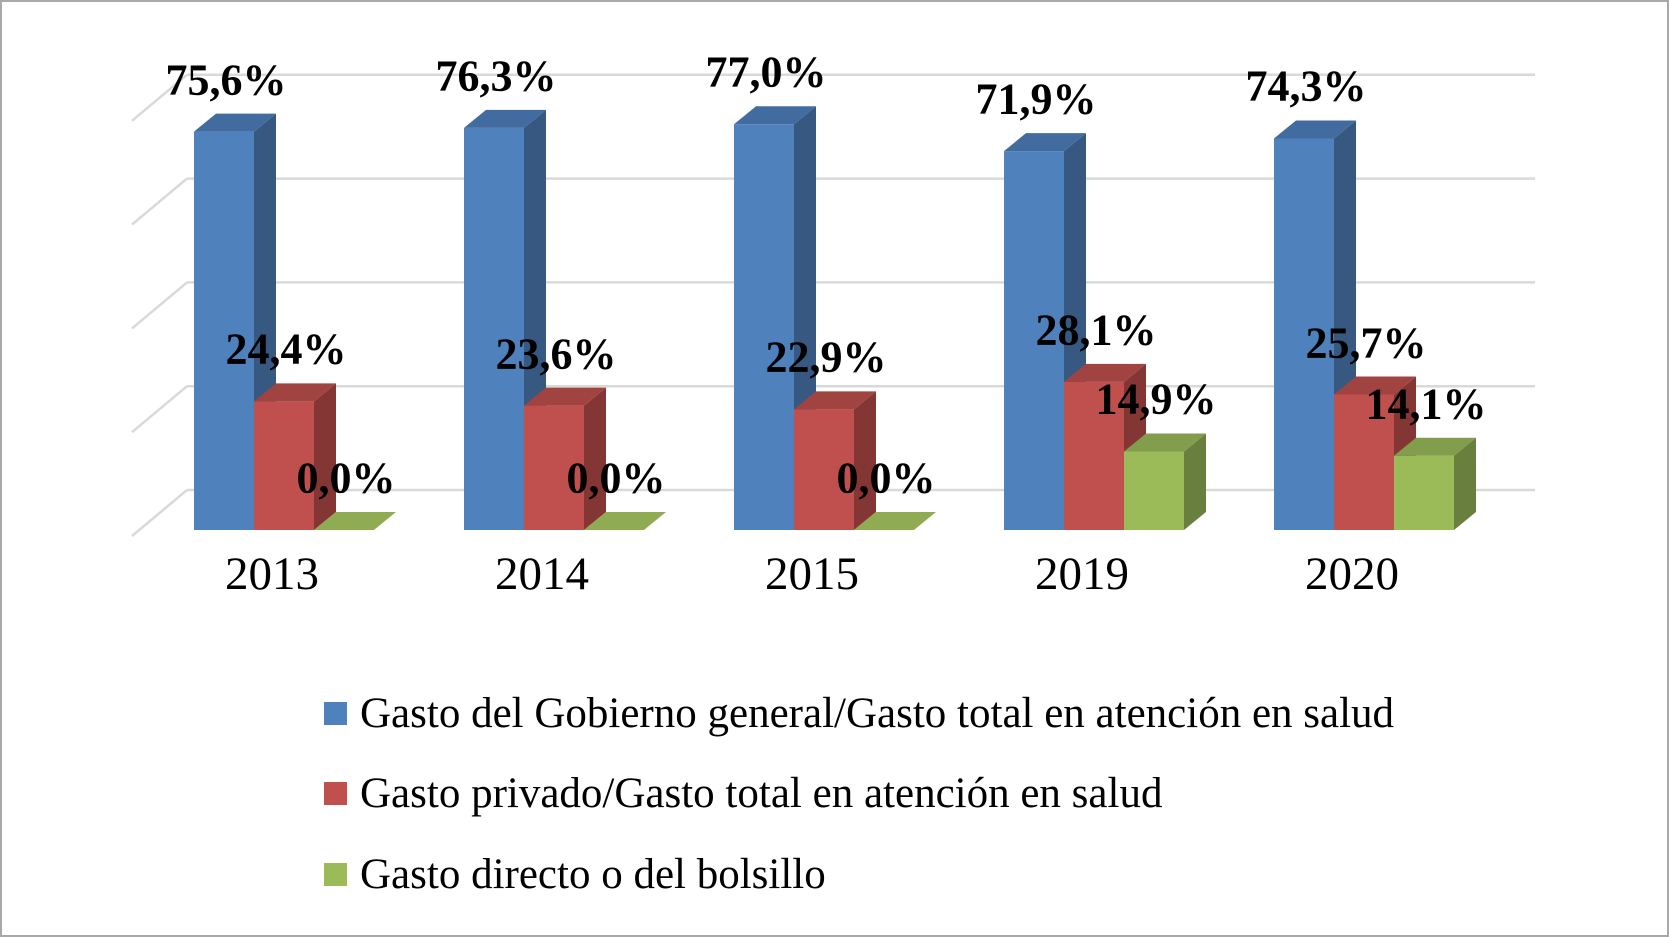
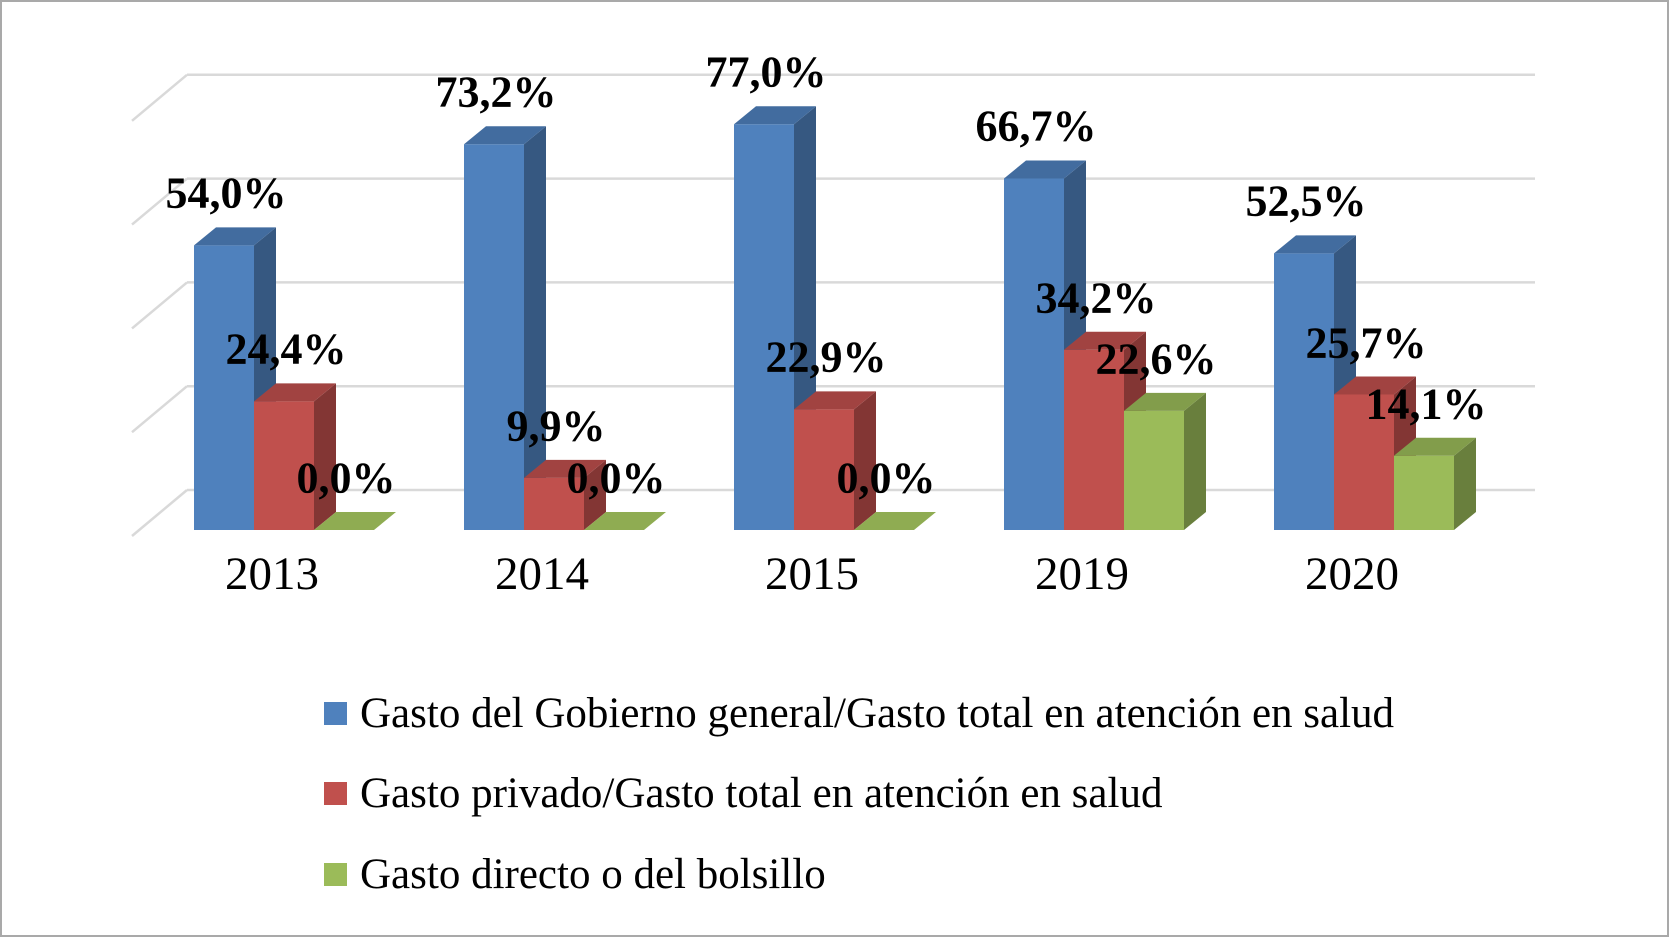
Gasto del Gobierno general/Gasto total en atención en salud/2013: 75,6% -> 54,0%
Gasto del Gobierno general/Gasto total en atención en salud/2014: 76,3% -> 73,2%
Gasto privado/Gasto total en atención en salud/2014: 23,6% -> 9,9%
Gasto del Gobierno general/Gasto total en atención en salud/2019: 71,9% -> 66,7%
Gasto privado/Gasto total en atención en salud/2019: 28,1% -> 34,2%
Gasto directo o del bolsillo/2019: 14,9% -> 22,6%
Gasto del Gobierno general/Gasto total en atención en salud/2020: 74,3% -> 52,5%
